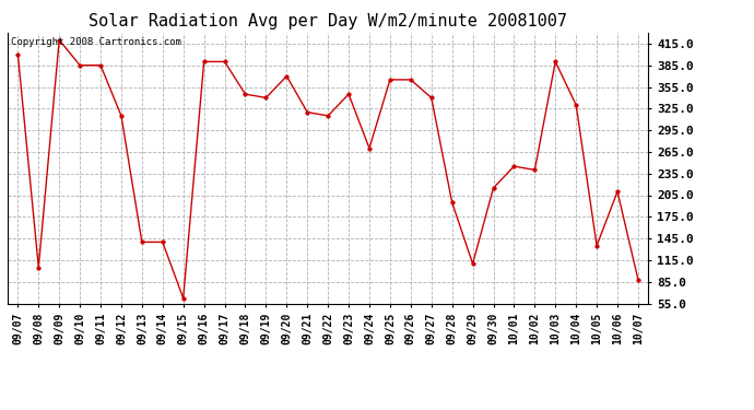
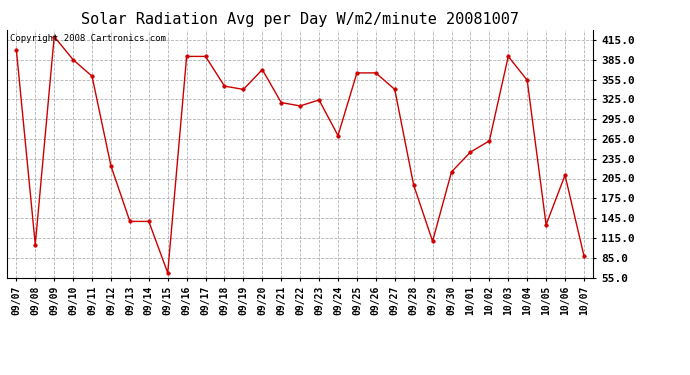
09/11: 385 -> 360
09/12: 315 -> 224
09/23: 345 -> 324
10/02: 240 -> 262
10/04: 330 -> 354
